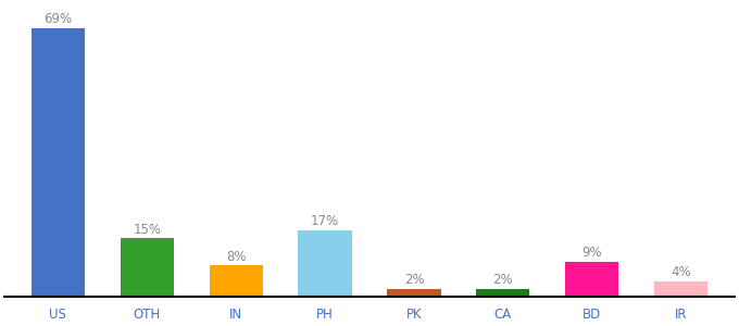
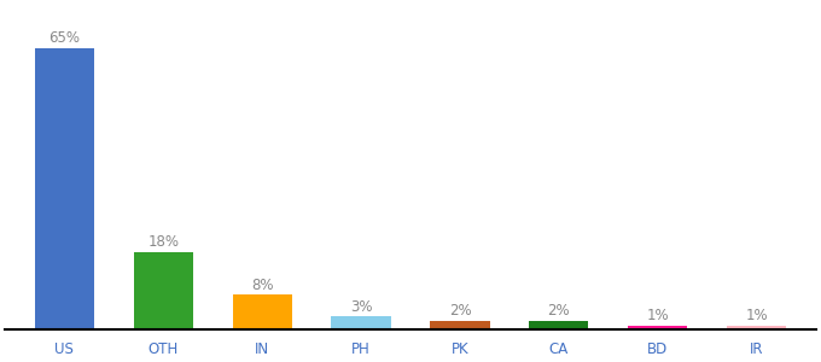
US: 69% -> 65%
OTH: 15% -> 18%
PH: 17% -> 3%
BD: 9% -> 1%
IR: 4% -> 1%
